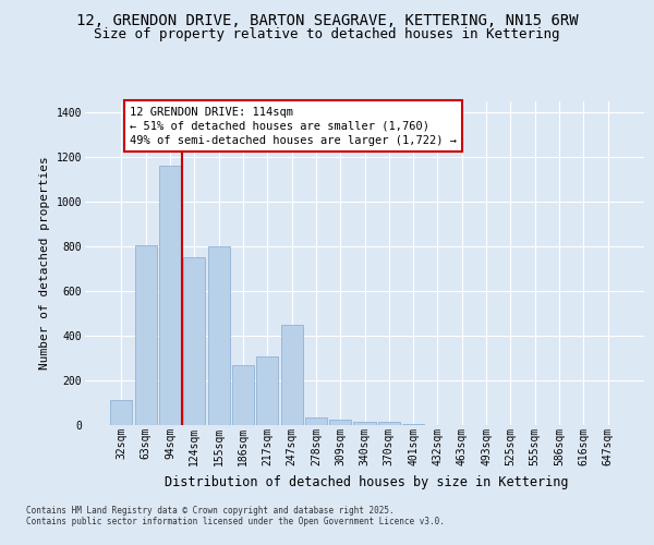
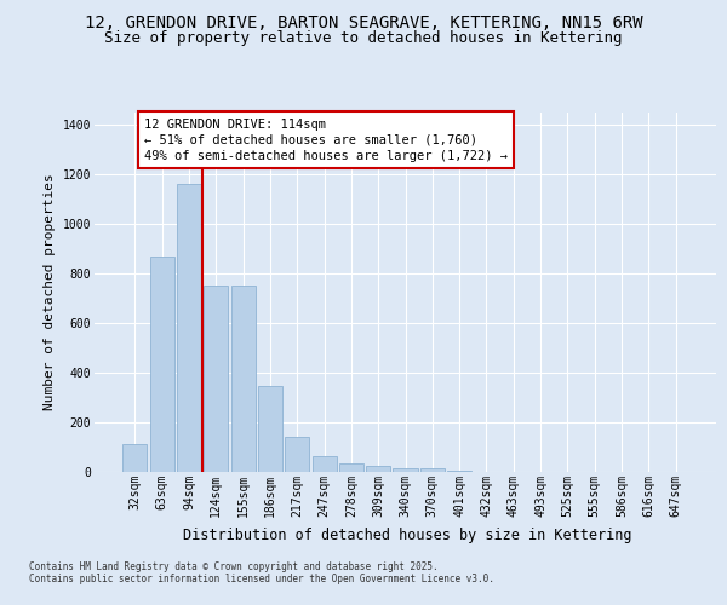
63sqm: 805 -> 870
155sqm: 800 -> 750
186sqm: 270 -> 345
217sqm: 305 -> 140
247sqm: 450 -> 65
